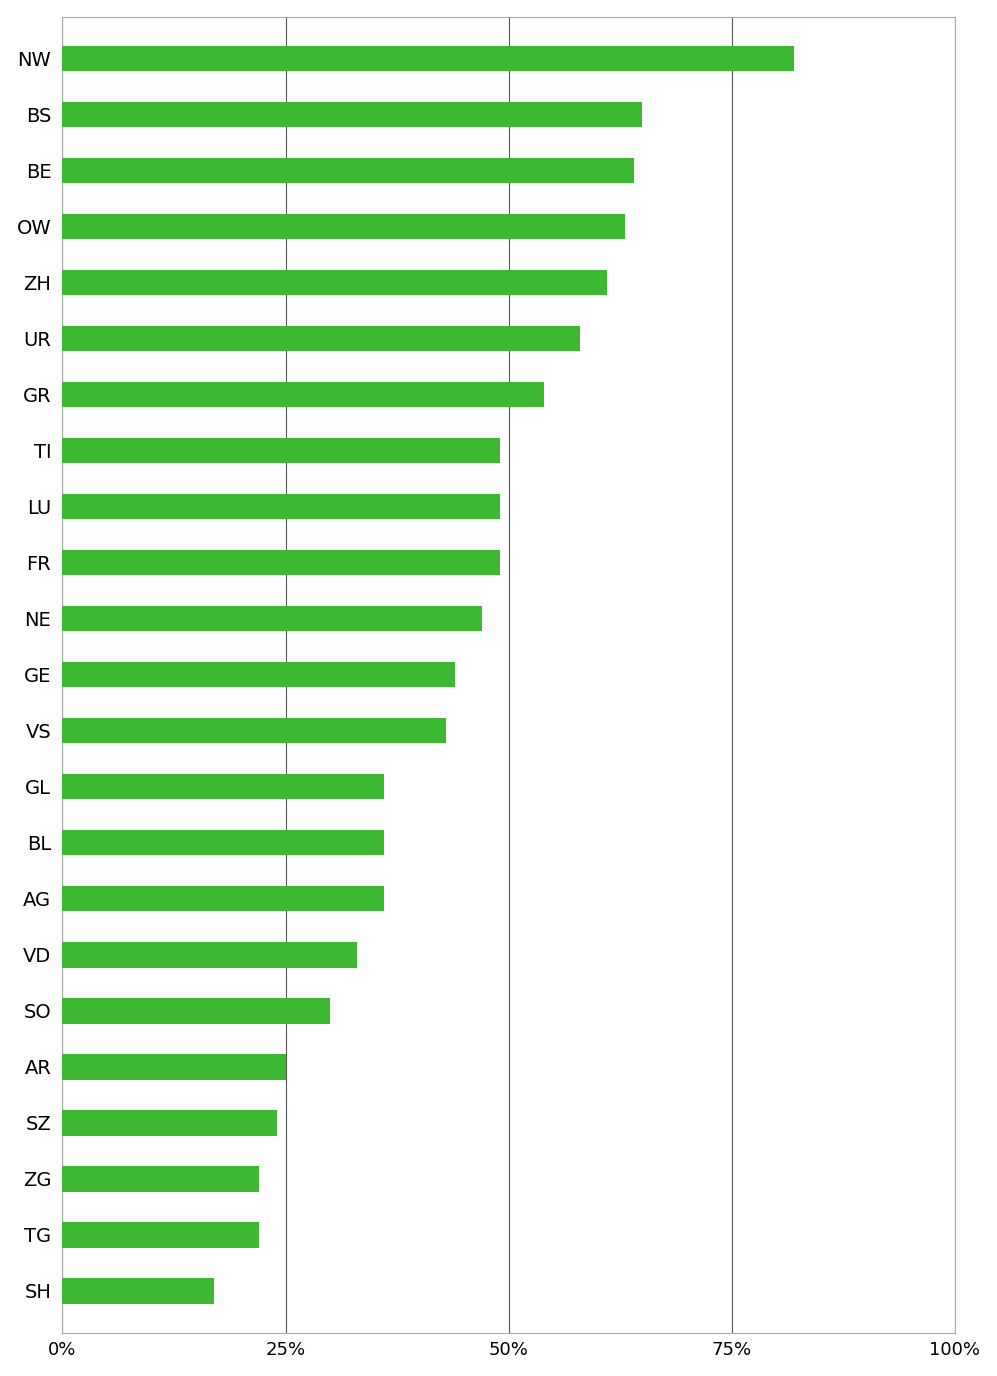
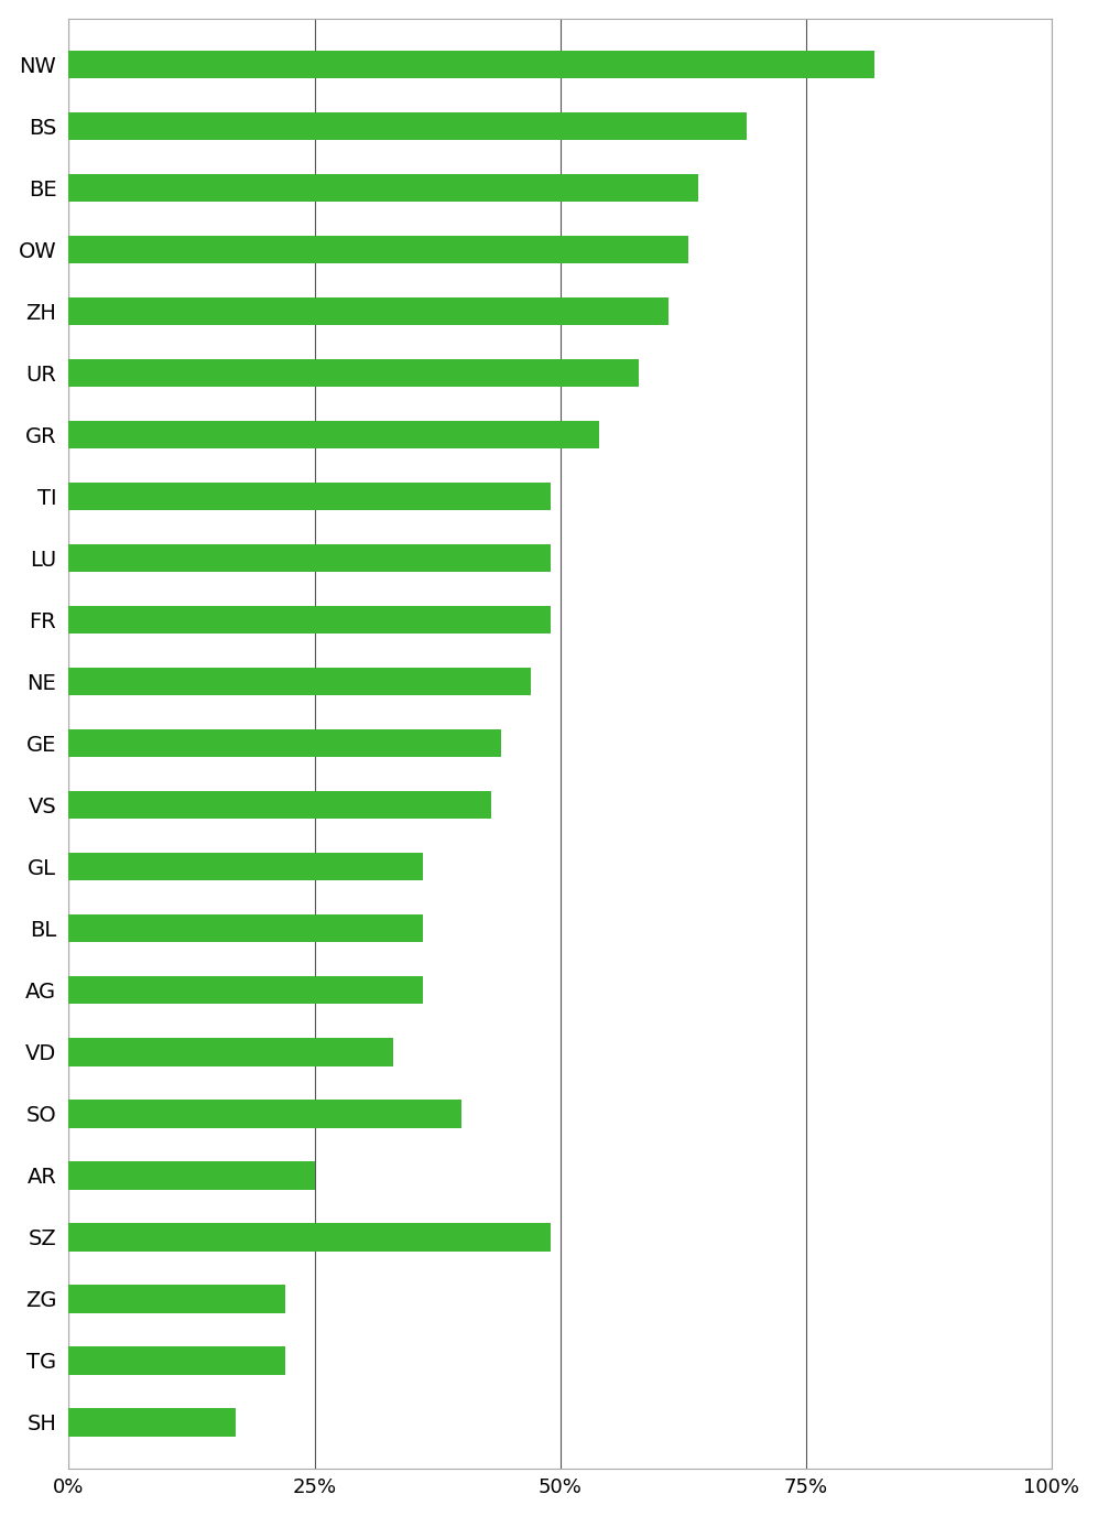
BS: 65% -> 69%
SO: 30% -> 40%
SZ: 24% -> 49%
